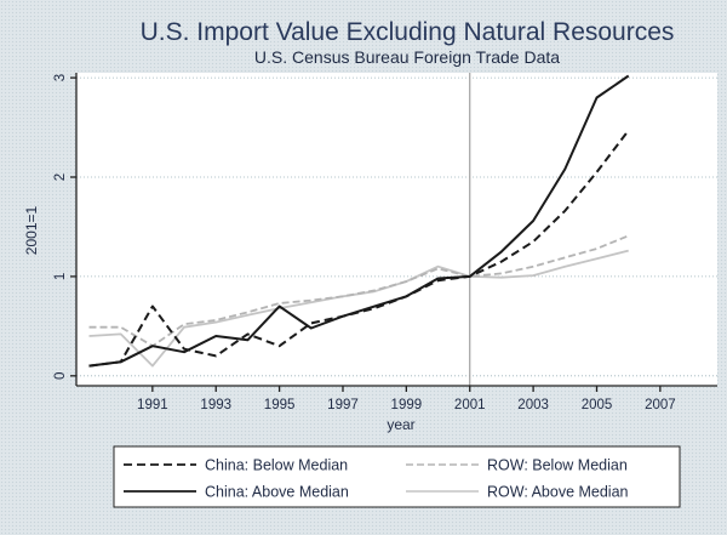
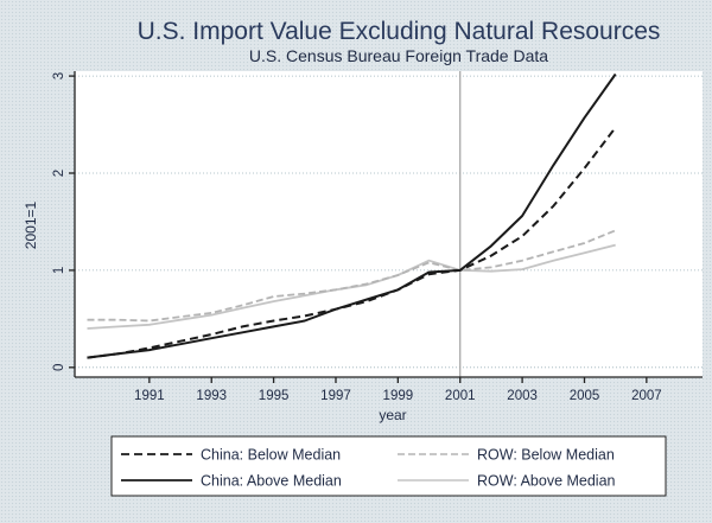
China: Below Median/1991: 0.7 -> 0.2
China: Above Median/1991: 0.3 -> 0.2
ROW: Below Median/1991: 0.3 -> 0.5
ROW: Above Median/1991: 0.1 -> 0.4
China: Below Median/1993: 0.2 -> 0.3
China: Above Median/1993: 0.4 -> 0.3
China: Below Median/1995: 0.3 -> 0.5
China: Above Median/1995: 0.7 -> 0.4
China: Above Median/2005: 2.8 -> 2.6
